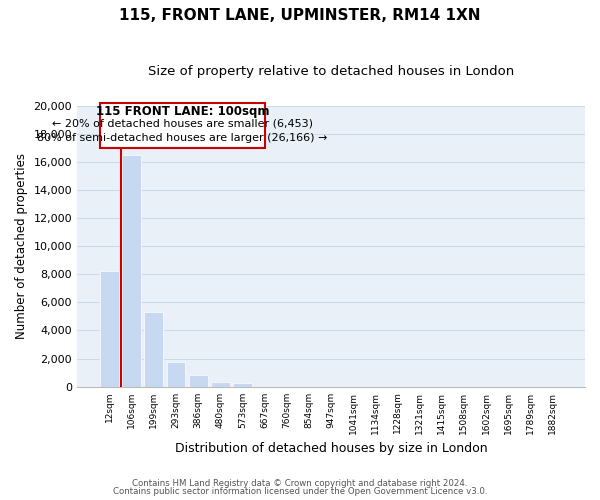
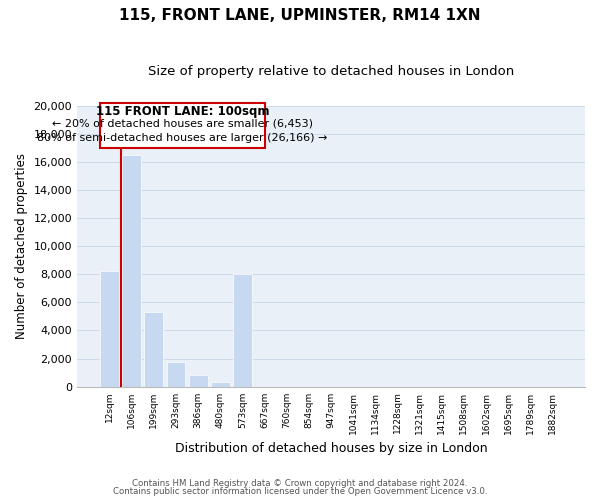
573sqm: 200 -> 8,000
